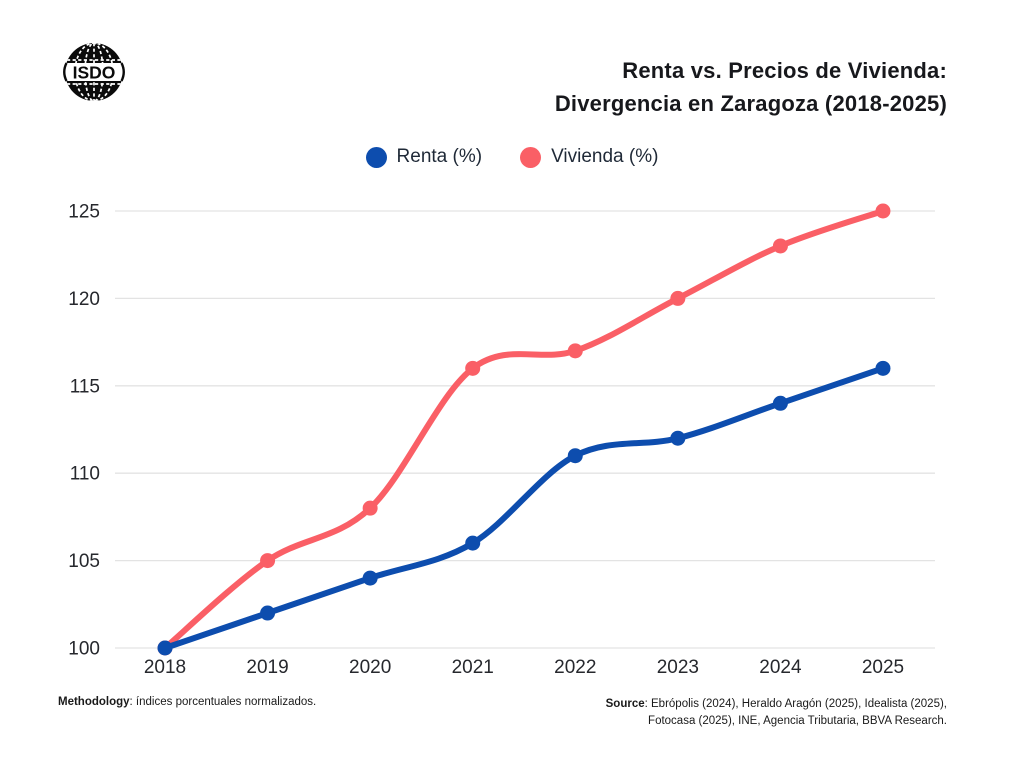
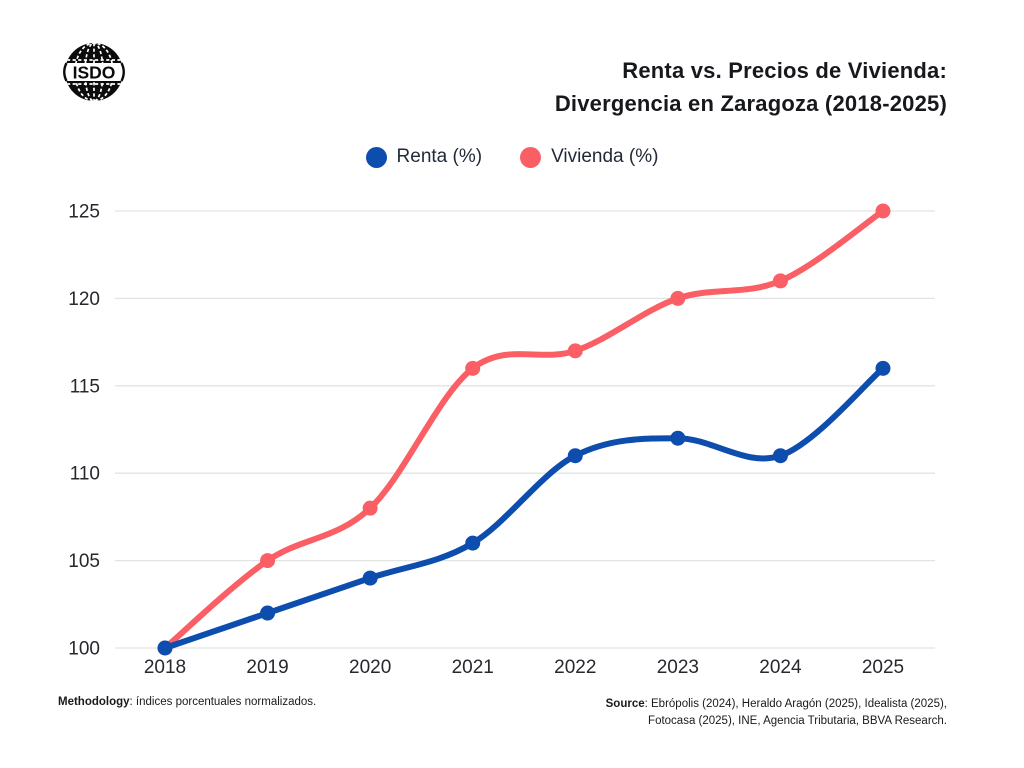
Vivienda (%)/2024: 123 -> 121
Renta (%)/2024: 114 -> 111
